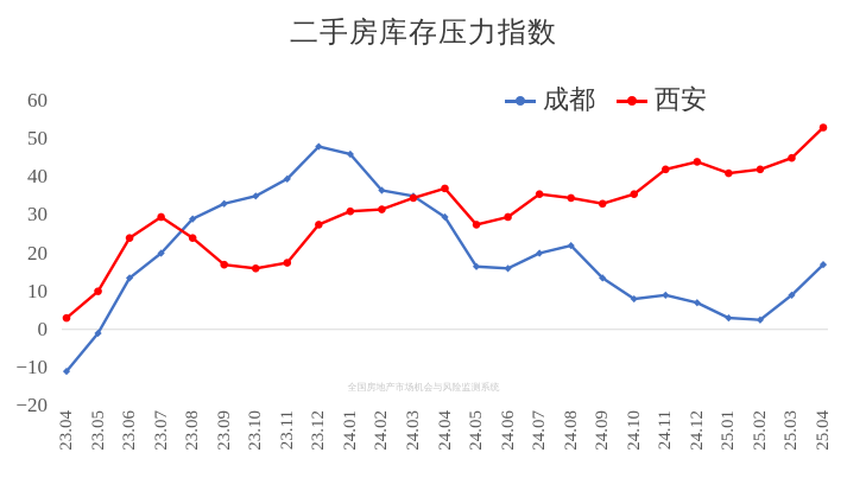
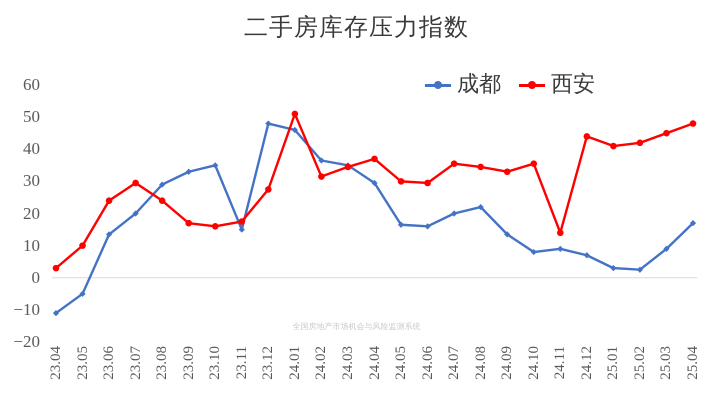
成都/23.05: -1 -> -5
成都/23.11: 40 -> 15
西安/24.01: 31 -> 51
西安/24.05: 28 -> 30
西安/24.11: 42 -> 14
西安/25.04: 53 -> 48
